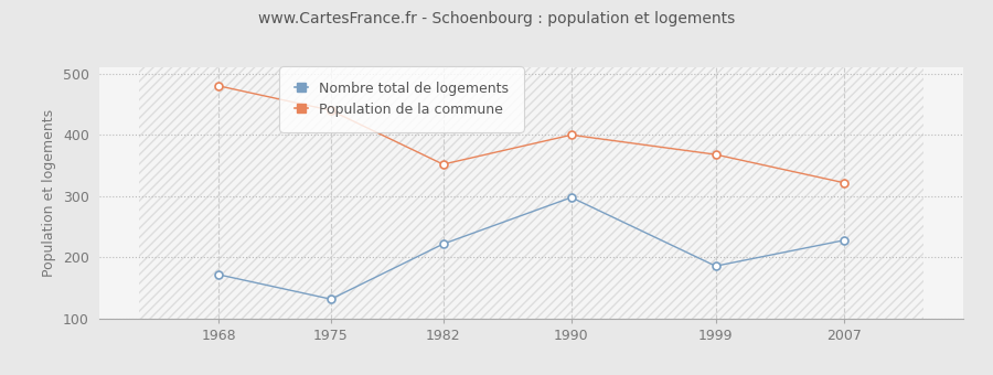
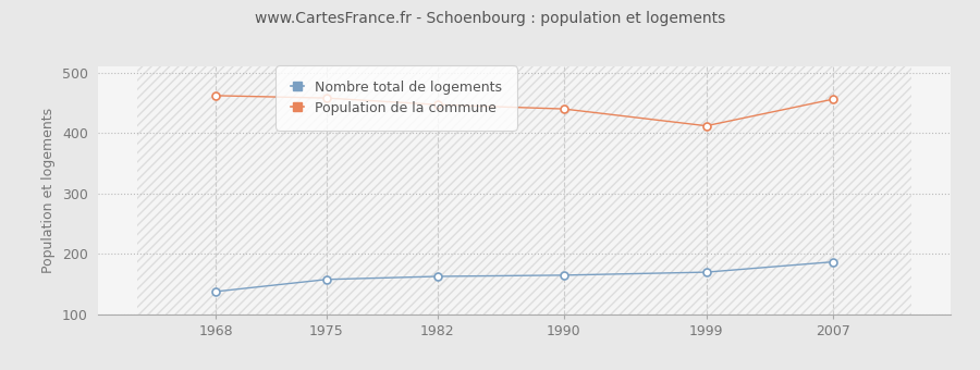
Nombre total de logements/1968: 172 -> 138
Population de la commune/1968: 480 -> 462
Nombre total de logements/1975: 132 -> 158
Population de la commune/1975: 440 -> 458
Nombre total de logements/1982: 222 -> 163
Population de la commune/1982: 352 -> 447
Nombre total de logements/1990: 298 -> 165
Population de la commune/1990: 400 -> 440
Nombre total de logements/1999: 186 -> 170
Population de la commune/1999: 368 -> 412
Nombre total de logements/2007: 228 -> 187
Population de la commune/2007: 322 -> 456
